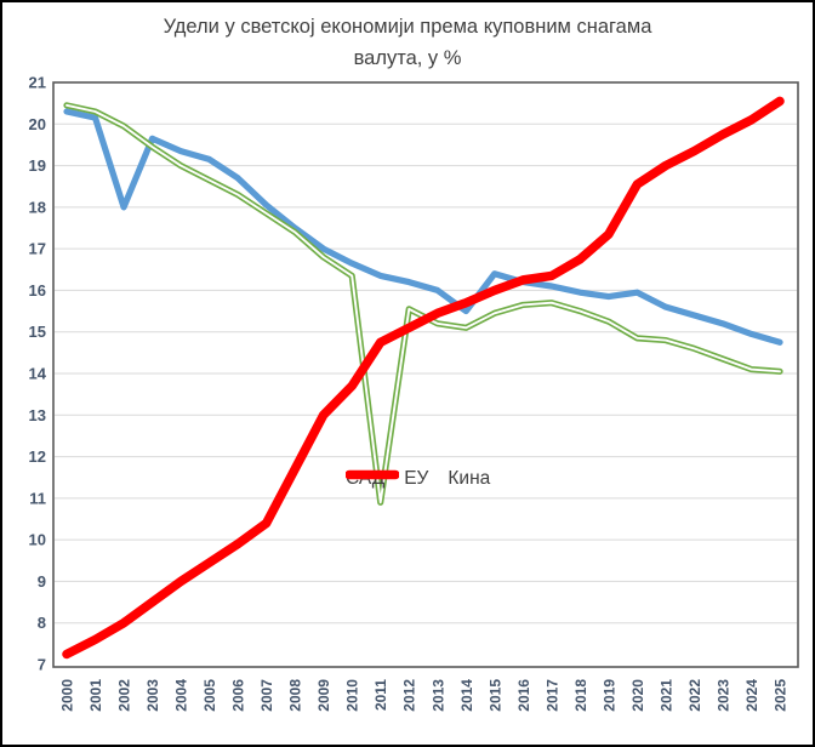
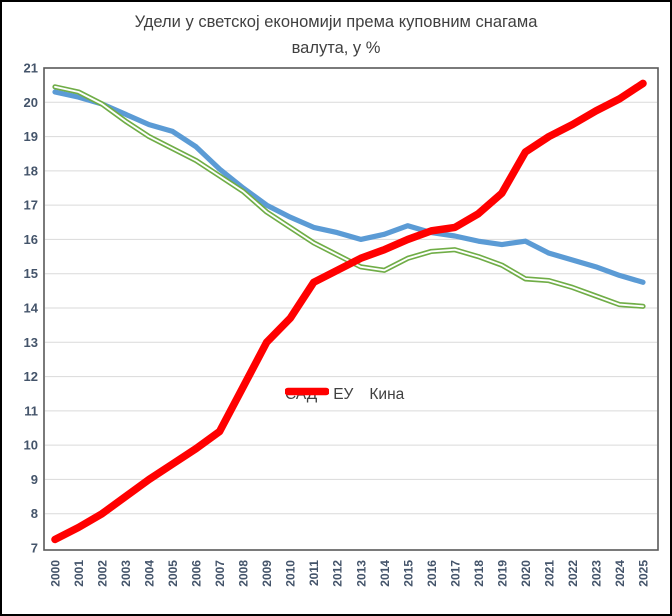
САД/2002: 18.0 -> 19.9
ЕУ/2011: 10.9 -> 15.9
САД/2014: 15.5 -> 16.1
